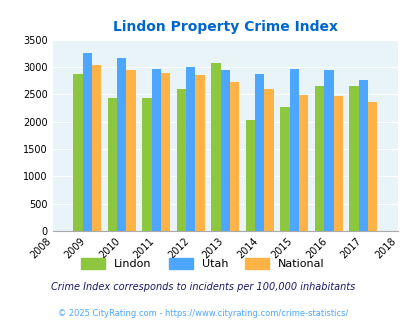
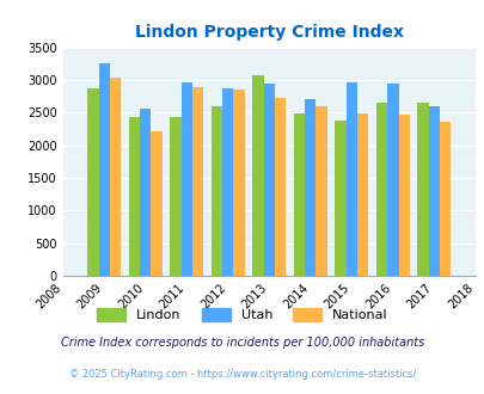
Utah/2010: 3160 -> 2560
National/2010: 2940 -> 2220
Utah/2012: 3000 -> 2880
Lindon/2014: 2030 -> 2480
Utah/2014: 2870 -> 2700
Lindon/2015: 2270 -> 2380
Utah/2017: 2760 -> 2600
